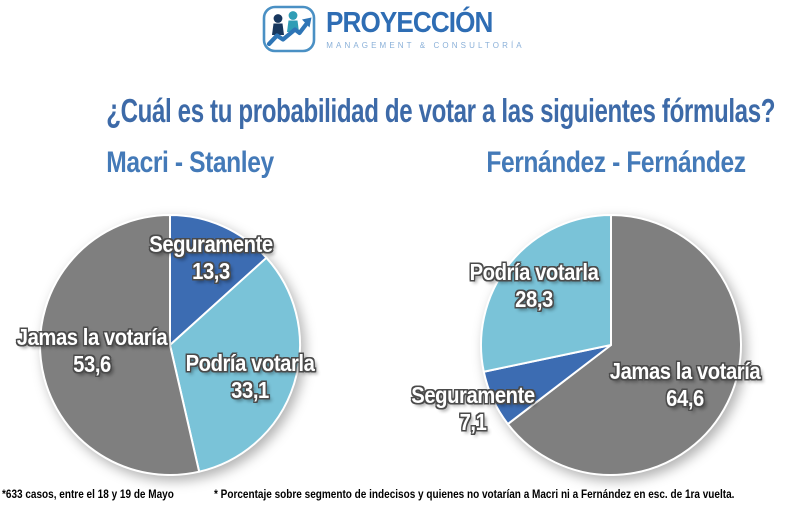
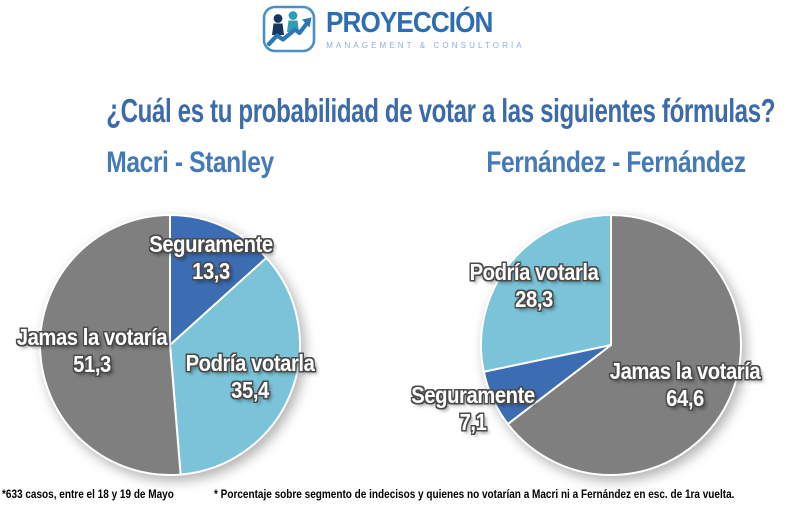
Macri - Stanley/Podría votarla: 33,1 -> 35,4
Macri - Stanley/Jamas la votaría: 53,6 -> 51,3
